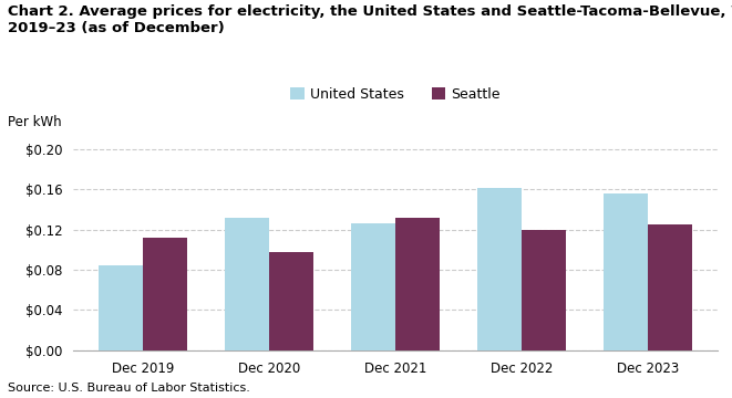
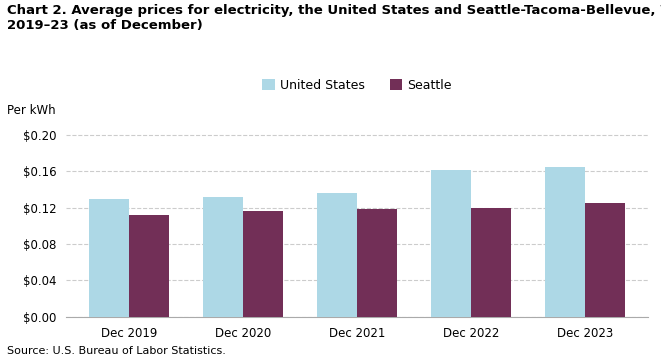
United States/Dec 2019: $0.084 -> $0.130
Seattle/Dec 2020: $0.098 -> $0.116
United States/Dec 2021: $0.126 -> $0.136
Seattle/Dec 2021: $0.132 -> $0.119
United States/Dec 2023: $0.156 -> $0.165
